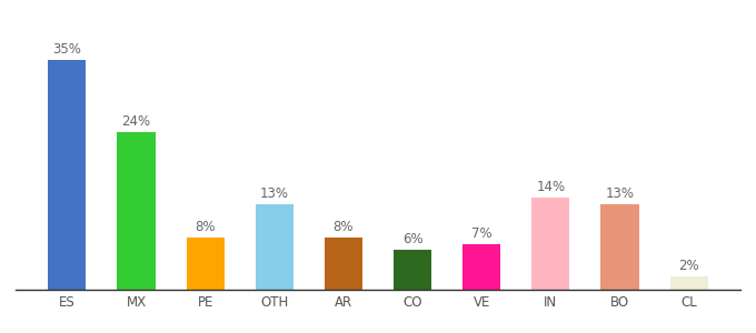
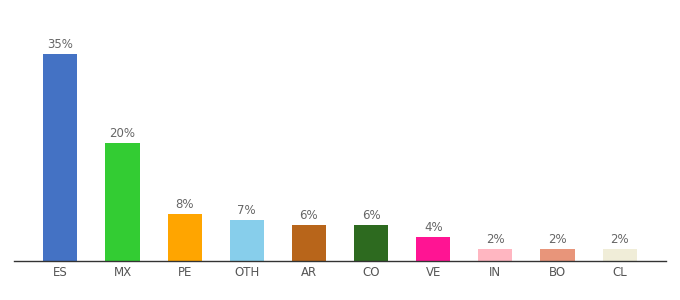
MX: 24% -> 20%
OTH: 13% -> 7%
AR: 8% -> 6%
VE: 7% -> 4%
IN: 14% -> 2%
BO: 13% -> 2%
